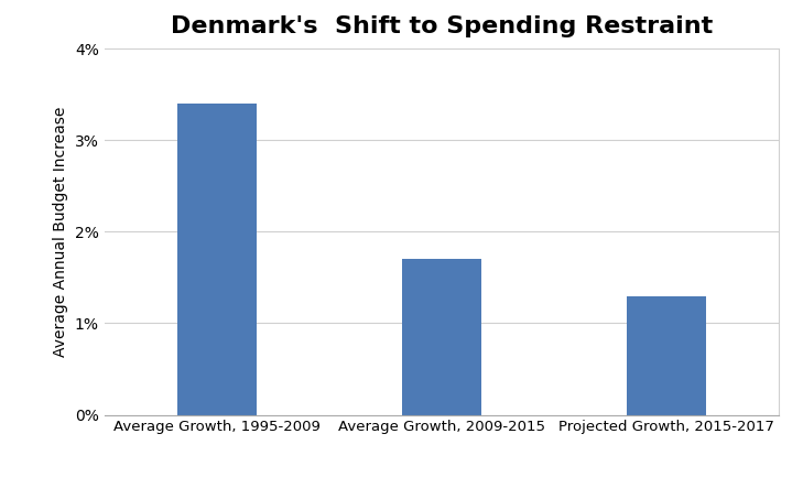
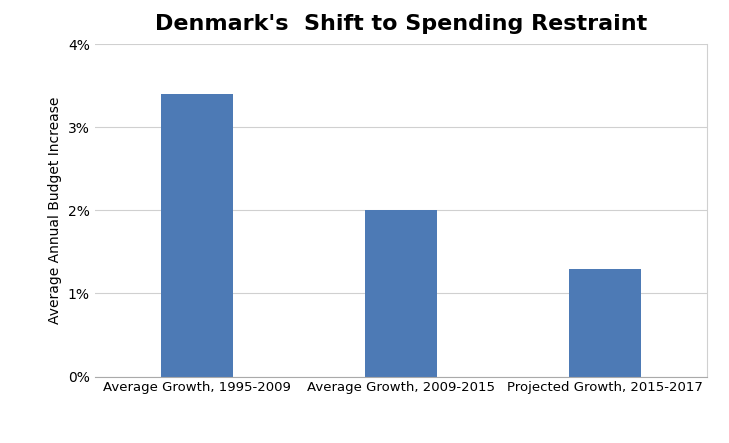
Average Growth, 2009-2015: 1.7% -> 2.0%
